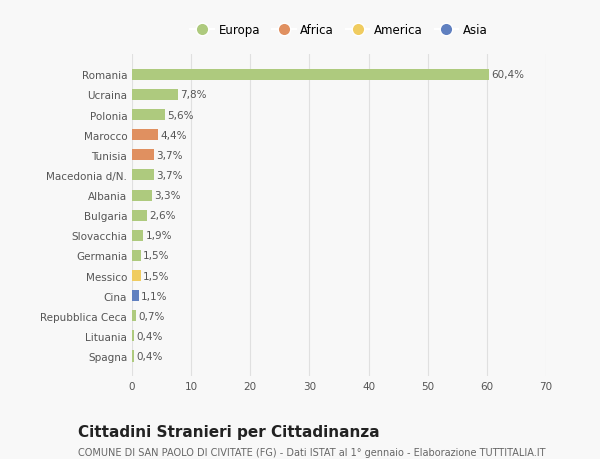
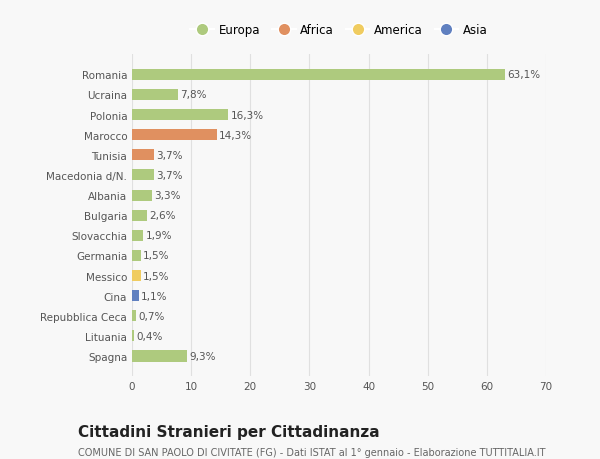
Romania: 60,4% -> 63,1%
Polonia: 5,6% -> 16,3%
Marocco: 4,4% -> 14,3%
Spagna: 0,4% -> 9,3%
